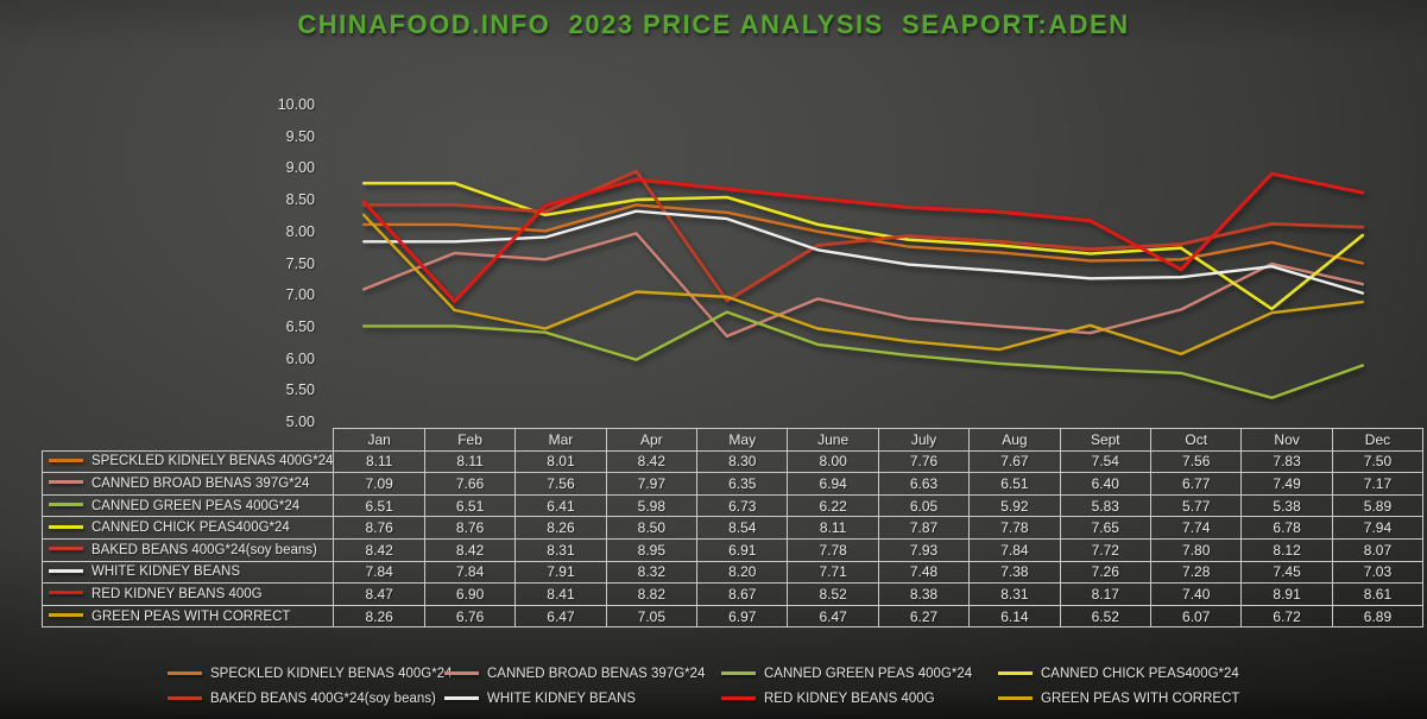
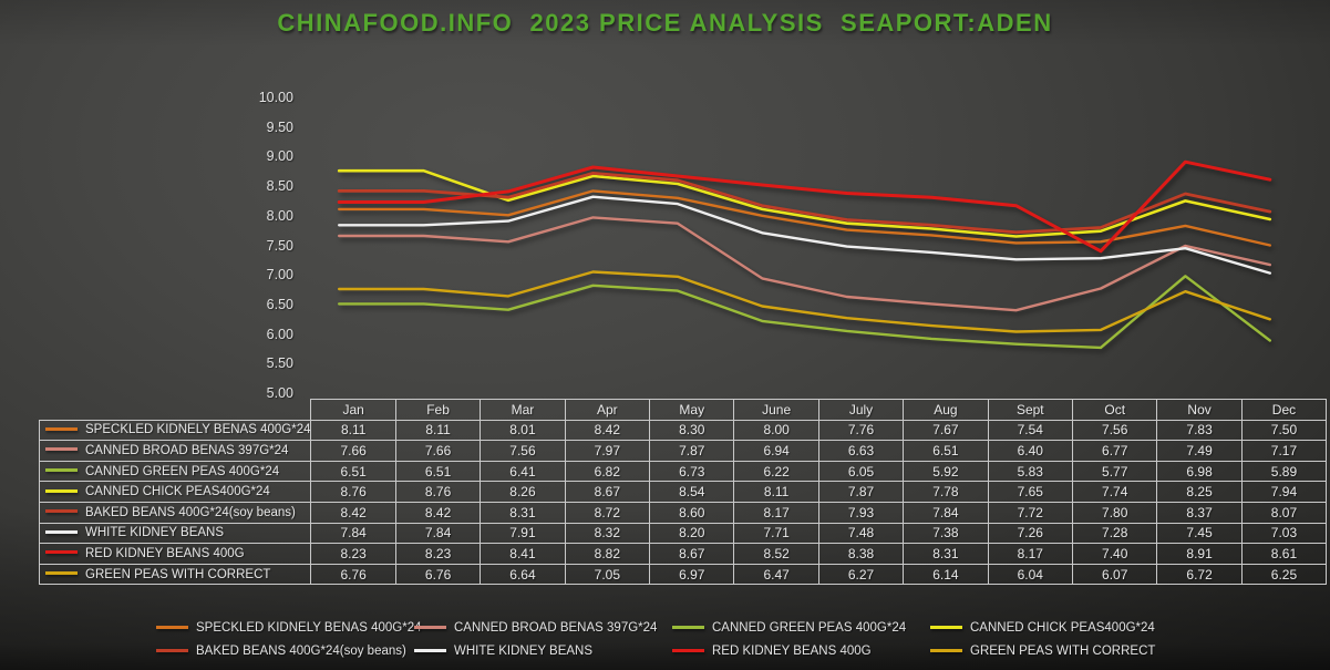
CANNED BROAD BENAS 397G*24/Jan: 7.09 -> 7.66
RED KIDNEY BEANS 400G/Jan: 8.47 -> 8.23
GREEN PEAS WITH CORRECT/Jan: 8.26 -> 6.76
RED KIDNEY BEANS 400G/Feb: 6.90 -> 8.23
GREEN PEAS WITH CORRECT/Mar: 6.47 -> 6.64
CANNED GREEN PEAS 400G*24/Apr: 5.98 -> 6.82
CANNED CHICK PEAS400G*24/Apr: 8.50 -> 8.67
BAKED BEANS 400G*24(soy beans)/Apr: 8.95 -> 8.72
CANNED BROAD BENAS 397G*24/May: 6.35 -> 7.87
BAKED BEANS 400G*24(soy beans)/May: 6.91 -> 8.60
BAKED BEANS 400G*24(soy beans)/June: 7.78 -> 8.17
GREEN PEAS WITH CORRECT/Sept: 6.52 -> 6.04
CANNED GREEN PEAS 400G*24/Nov: 5.38 -> 6.98
CANNED CHICK PEAS400G*24/Nov: 6.78 -> 8.25
BAKED BEANS 400G*24(soy beans)/Nov: 8.12 -> 8.37
GREEN PEAS WITH CORRECT/Dec: 6.89 -> 6.25
